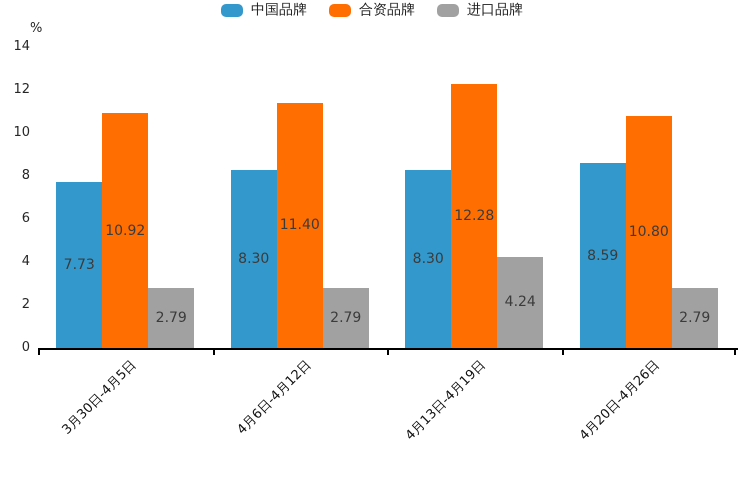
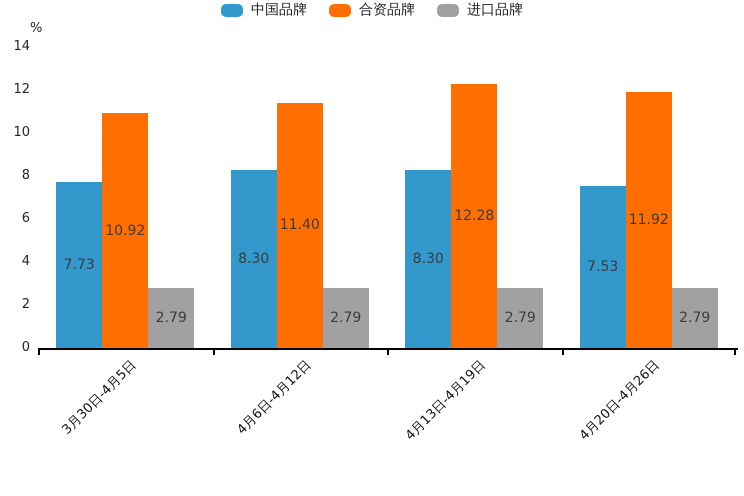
进口品牌/4月13日-4月19日: 4.24 -> 2.79
中国品牌/4月20日-4月26日: 8.59 -> 7.53
合资品牌/4月20日-4月26日: 10.80 -> 11.92
